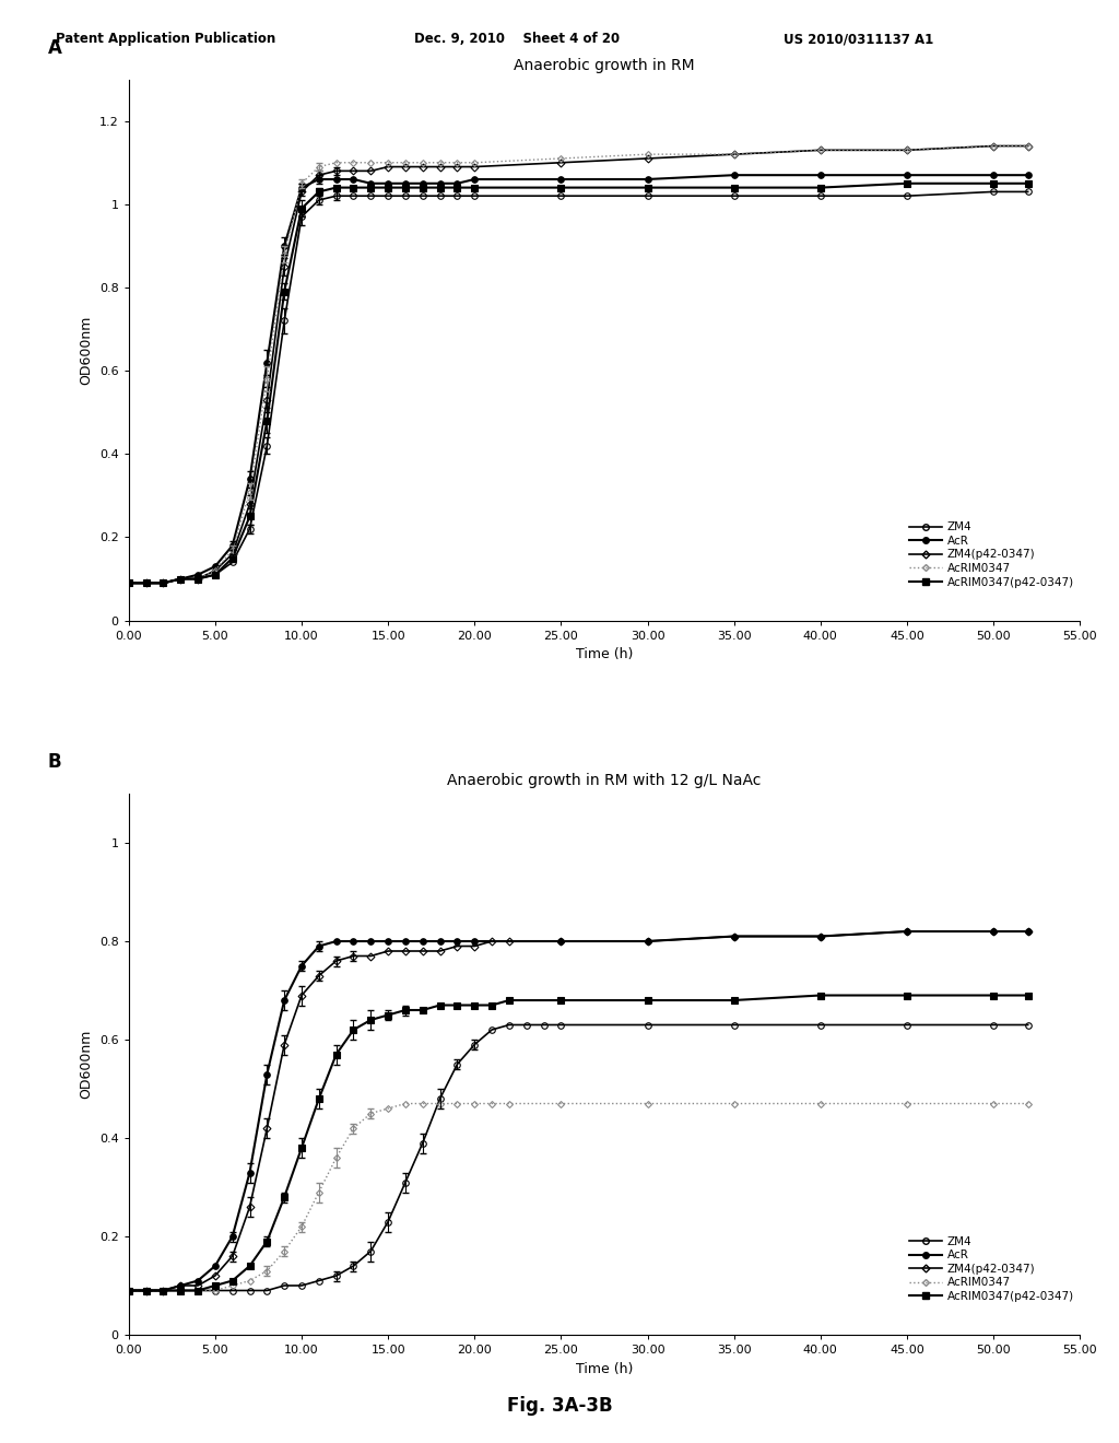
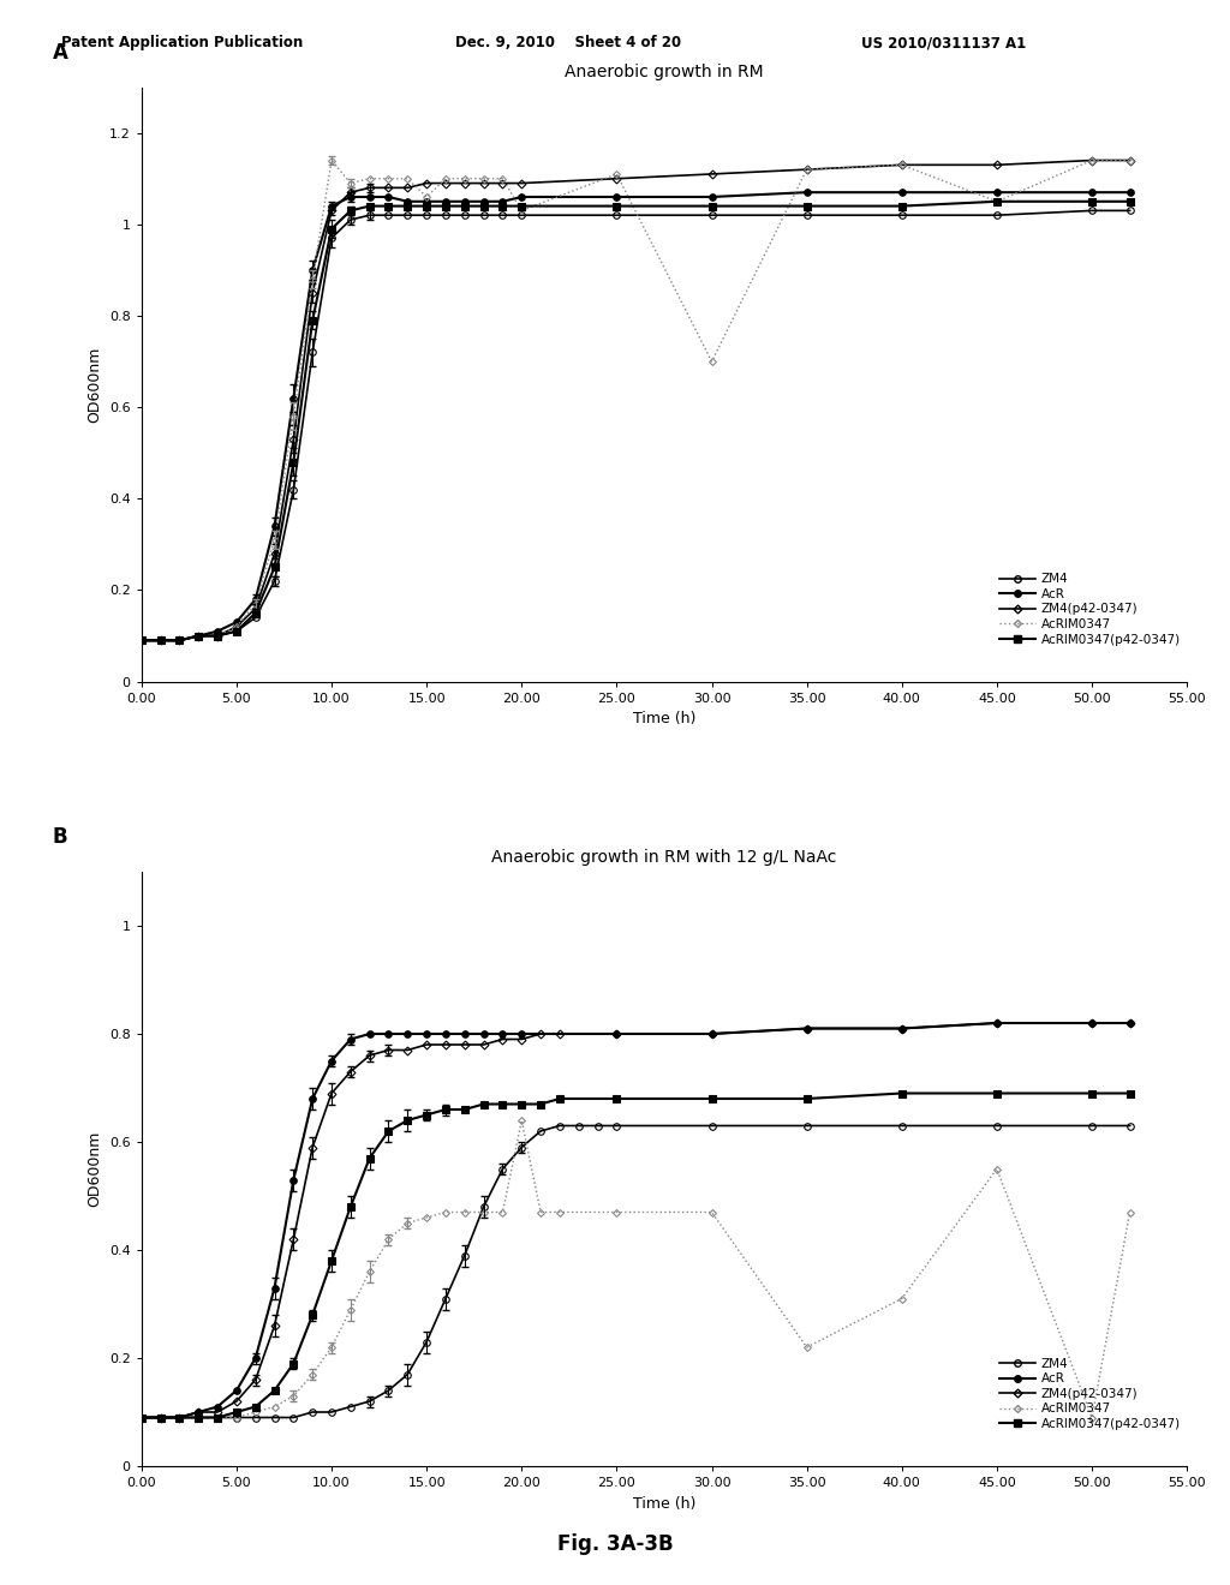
Anaerobic growth in RM/AcRIM0347/10.00: 1.05 -> 1.14
Anaerobic growth in RM/AcRIM0347/15.00: 1.10 -> 1.06
Anaerobic growth in RM/AcRIM0347/20.00: 1.10 -> 1.03
Anaerobic growth in RM/AcRIM0347/30.00: 1.12 -> 0.70
Anaerobic growth in RM/AcRIM0347/45.00: 1.13 -> 1.05
Anaerobic growth in RM with 12 g/L NaAc/AcRIM0347/20.00: 0.47 -> 0.64
Anaerobic growth in RM with 12 g/L NaAc/AcRIM0347/35.00: 0.47 -> 0.22
Anaerobic growth in RM with 12 g/L NaAc/AcRIM0347/40.00: 0.47 -> 0.31
Anaerobic growth in RM with 12 g/L NaAc/AcRIM0347/45.00: 0.47 -> 0.55
Anaerobic growth in RM with 12 g/L NaAc/AcRIM0347/50.00: 0.47 -> 0.09
